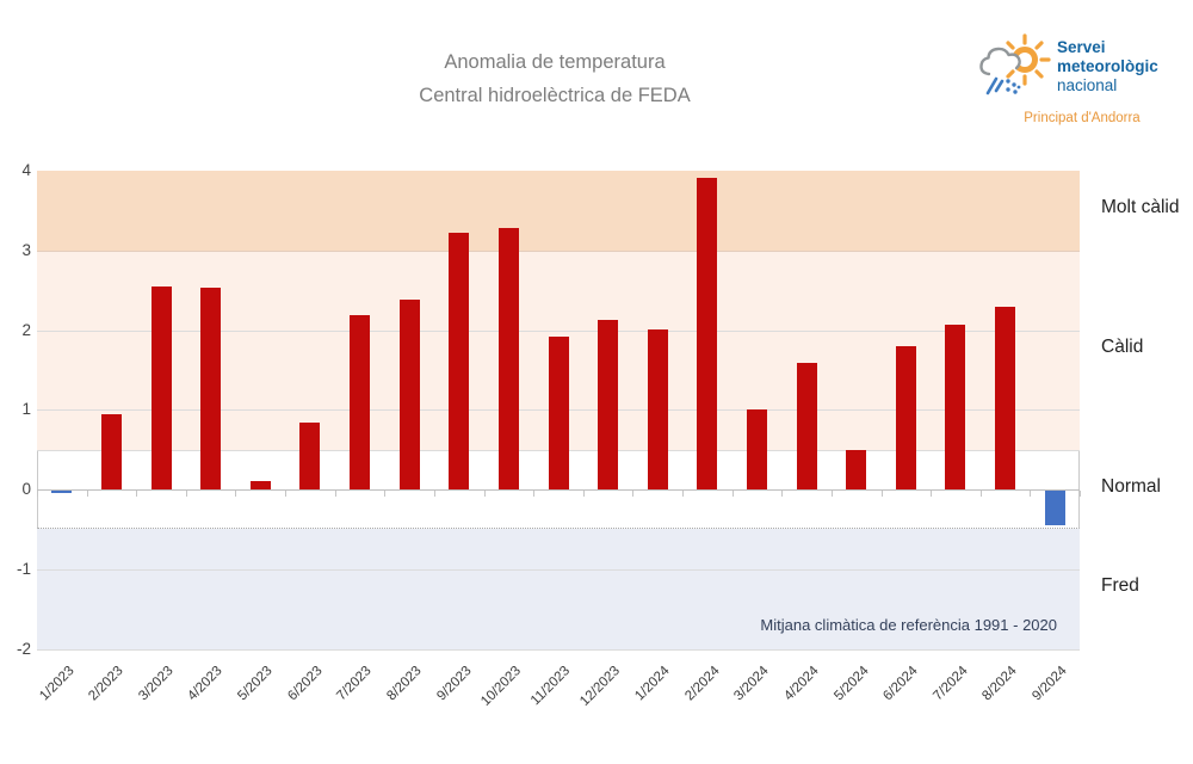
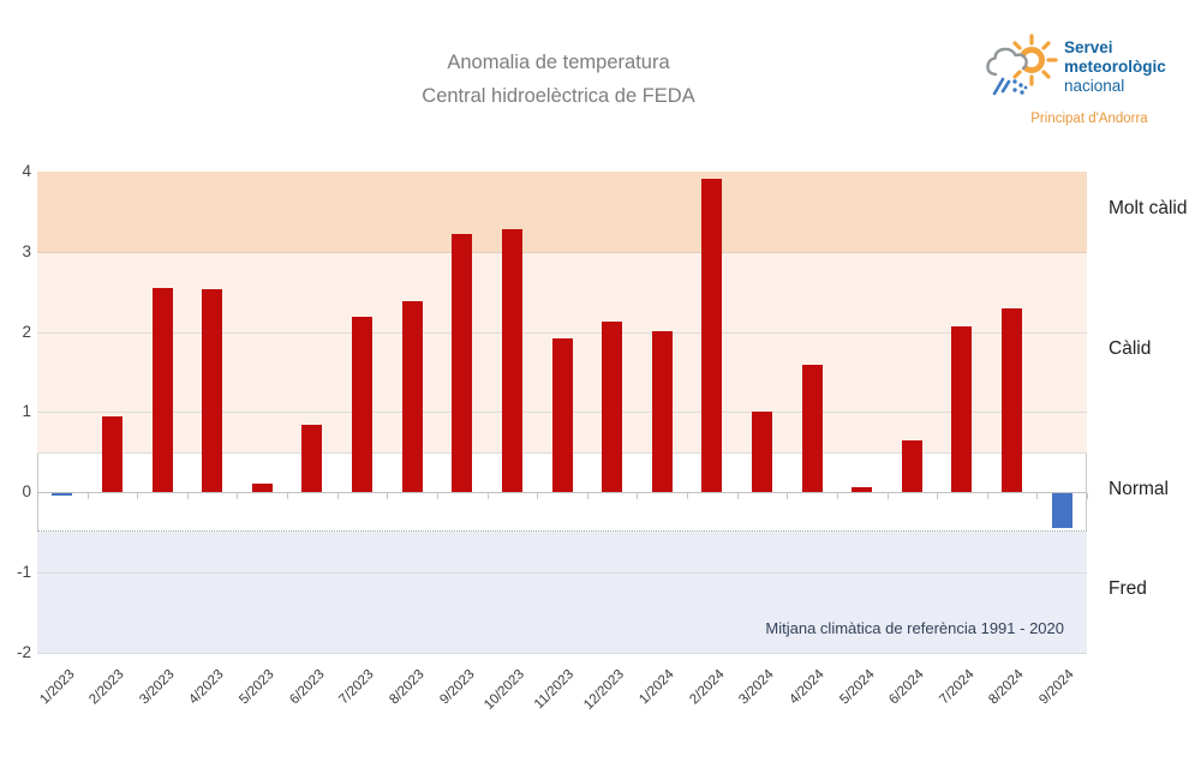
5/2024: 0.5 -> 0.1
6/2024: 1.8 -> 0.6
